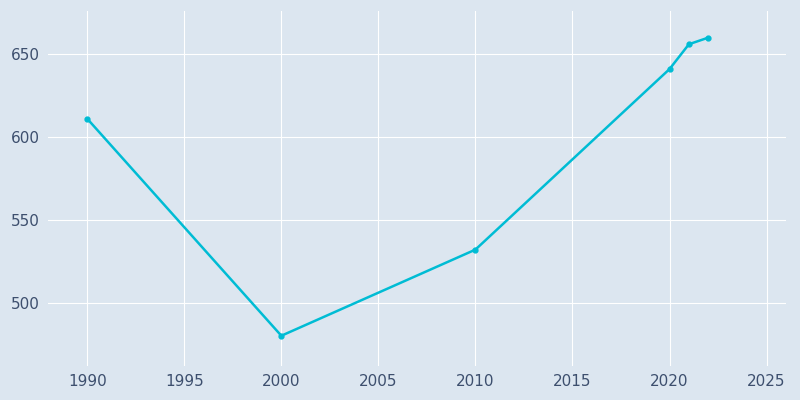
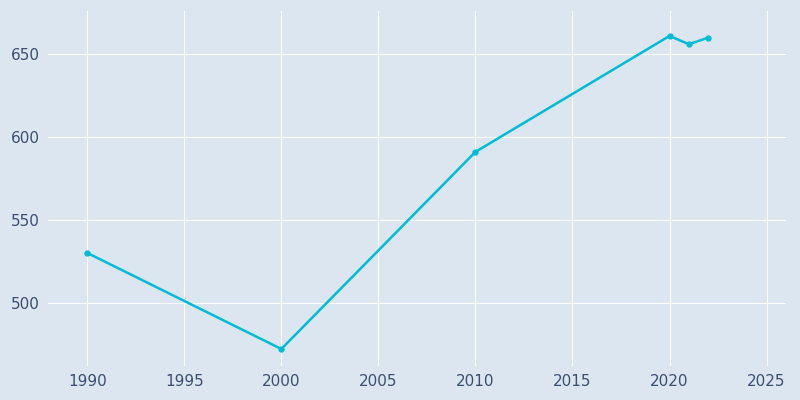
1990: 611 -> 530
2000: 480 -> 472
2010: 532 -> 591
2020: 641 -> 661
